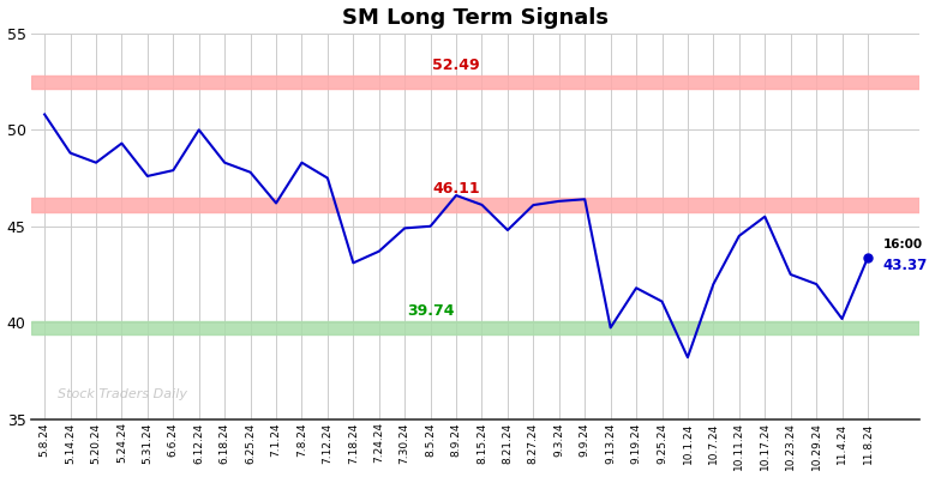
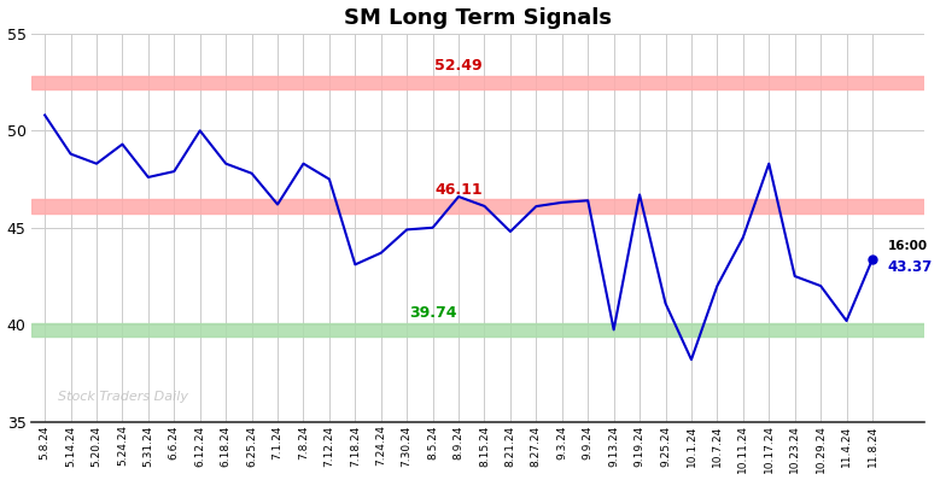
9.19.24: 41.8 -> 46.7
10.17.24: 45.5 -> 48.3
